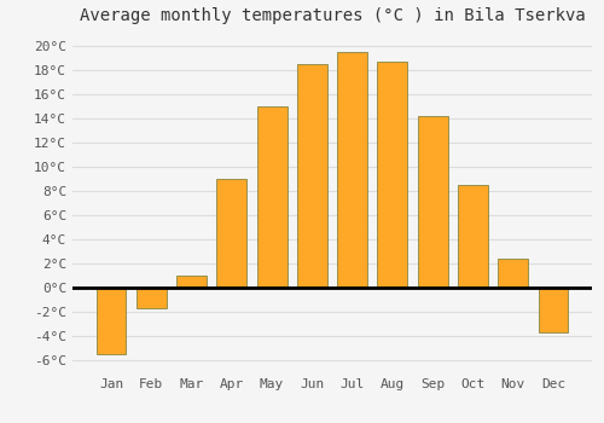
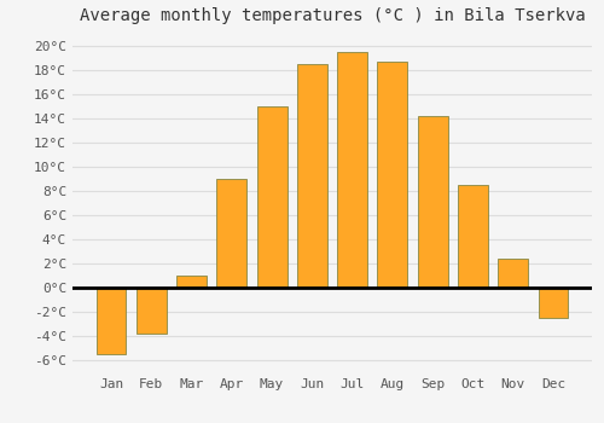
Feb: -1.7°C -> -3.8°C
Dec: -3.7°C -> -2.5°C
